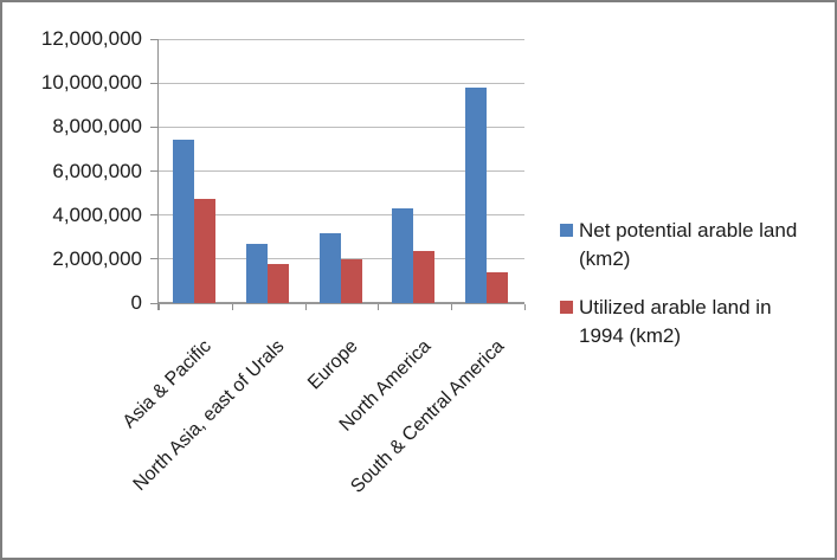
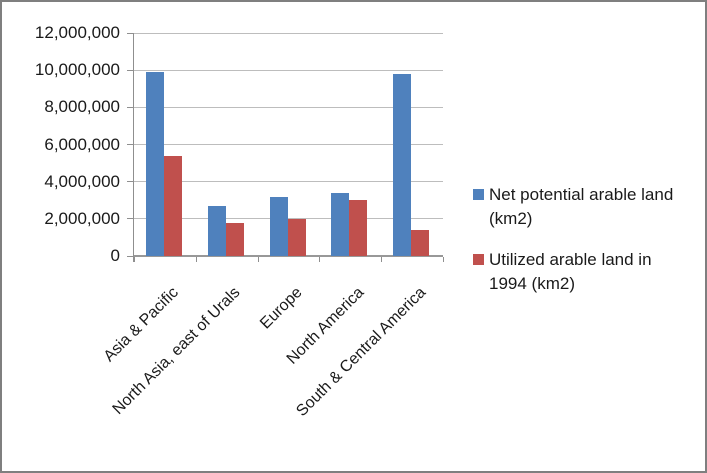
Net potential arable land (km2)/Asia & Pacific: 7400000 -> 9900000
Utilized arable land in 1994 (km2)/Asia & Pacific: 4800000 -> 5400000
Net potential arable land (km2)/North America: 4300000 -> 3400000
Utilized arable land in 1994 (km2)/North America: 2400000 -> 3000000
